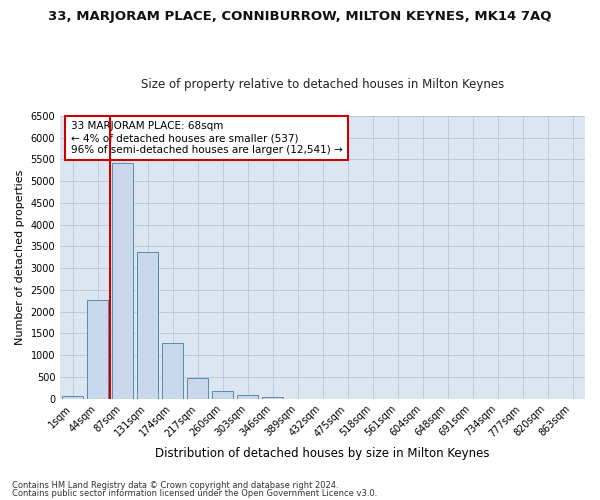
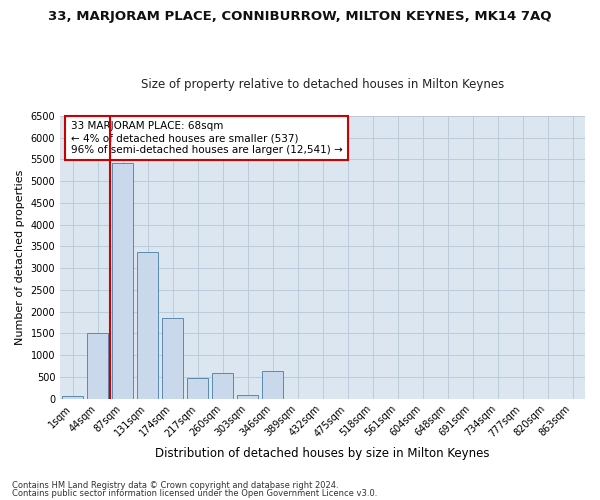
44sqm: 2270 -> 1500
174sqm: 1290 -> 1850
260sqm: 190 -> 600
346sqm: 50 -> 650
